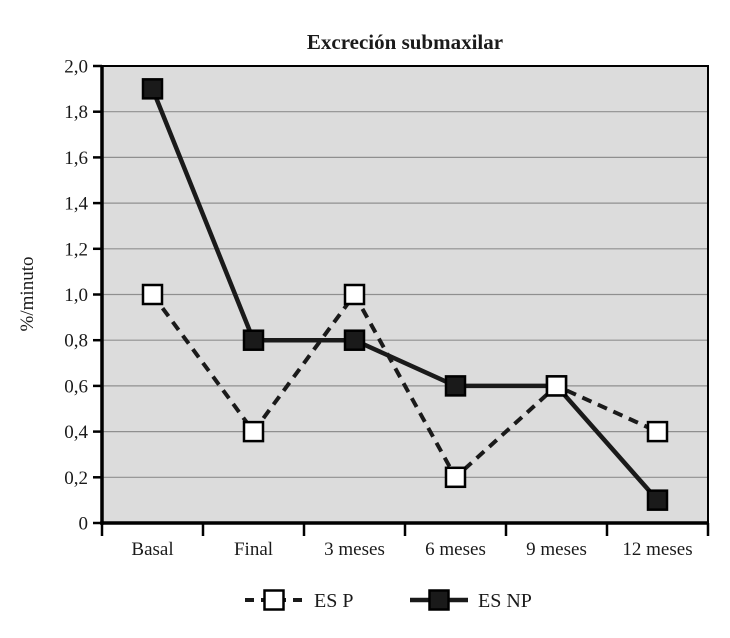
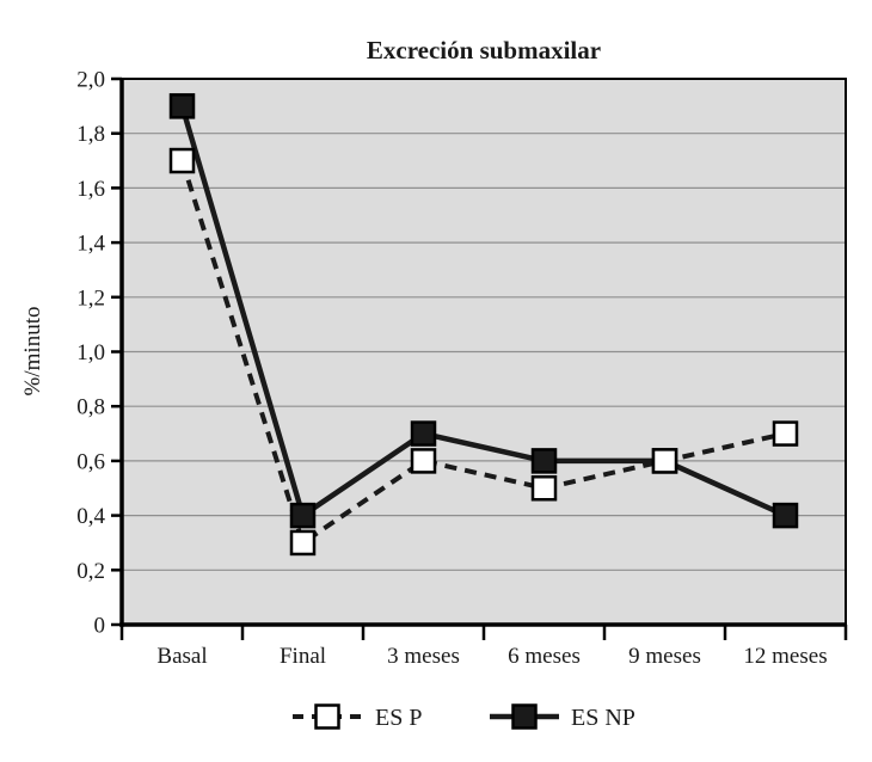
ES P/Basal: 1,0 -> 1,7
ES P/Final: 0,4 -> 0,3
ES NP/Final: 0,8 -> 0,4
ES P/3 meses: 1,0 -> 0,6
ES NP/3 meses: 0,8 -> 0,7
ES P/6 meses: 0,2 -> 0,5
ES P/12 meses: 0,4 -> 0,7
ES NP/12 meses: 0,1 -> 0,4
